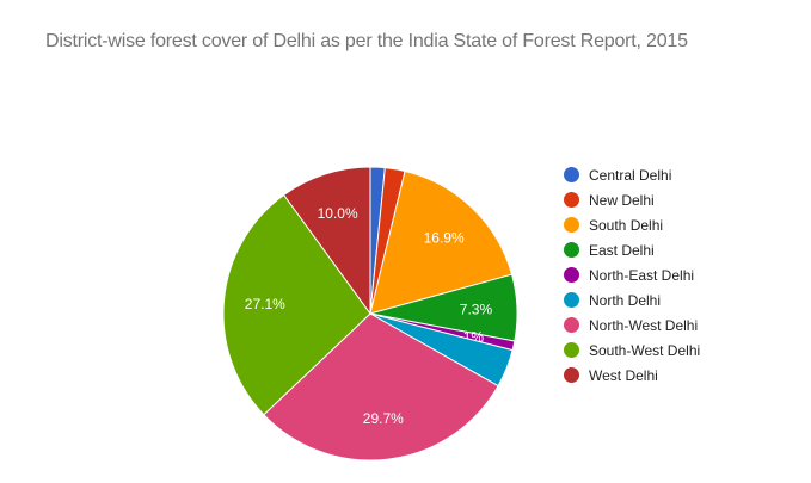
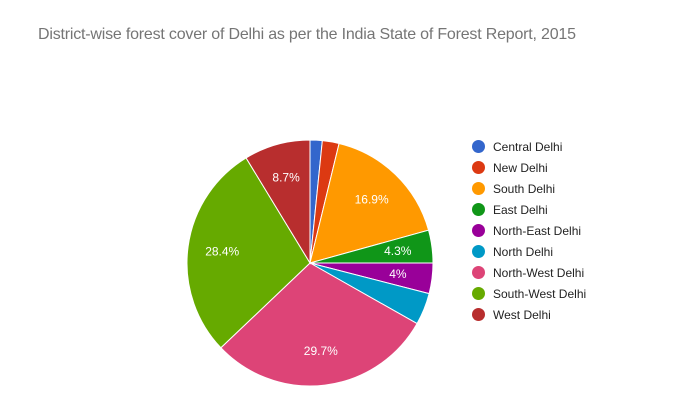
East Delhi: 7.3% -> 4.3%
North-East Delhi: 1% -> 4%
South-West Delhi: 27.1% -> 28.4%
West Delhi: 10.0% -> 8.7%
